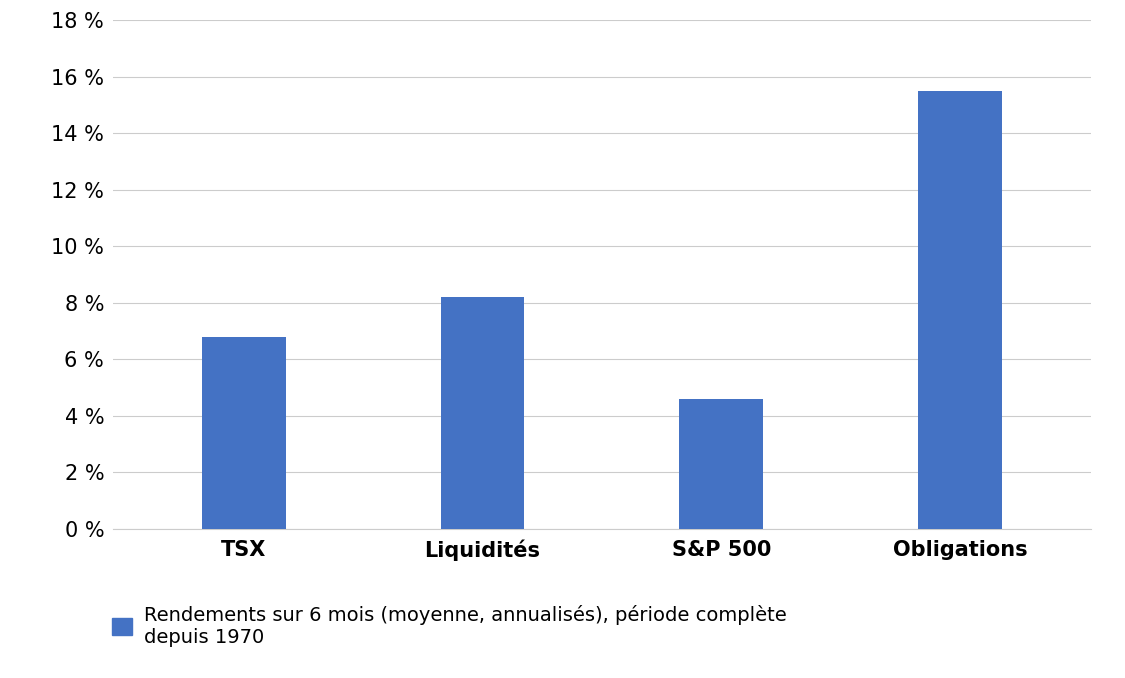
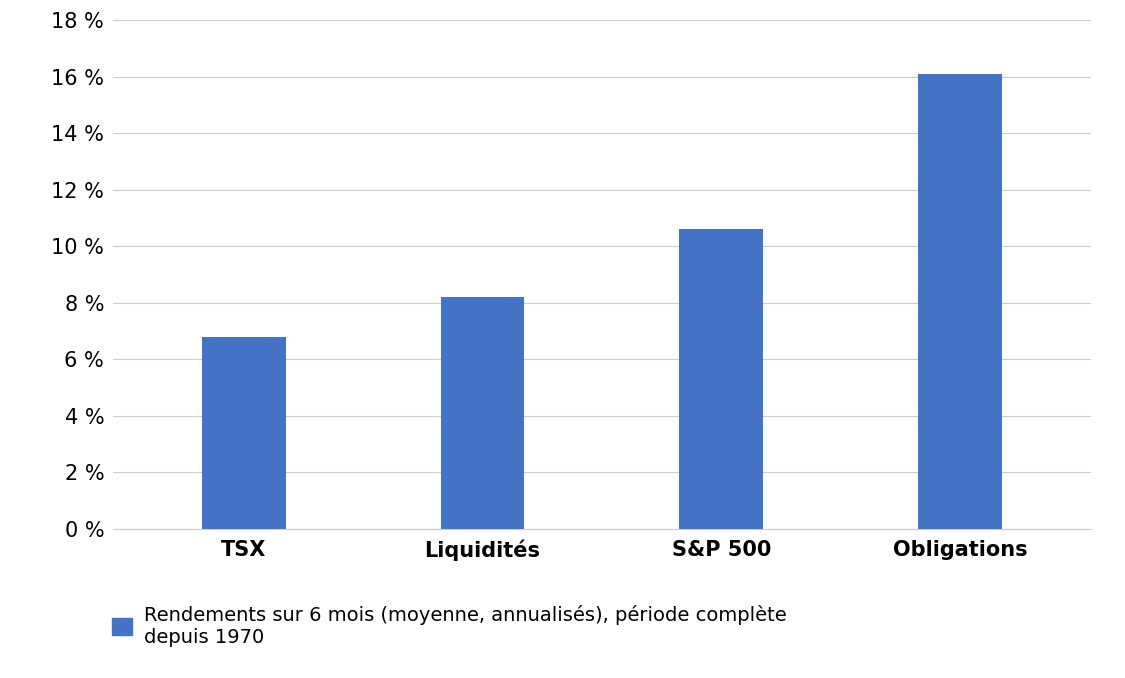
S&P 500: 4.6 % -> 10.6 %
Obligations: 15.5 % -> 16.1 %
